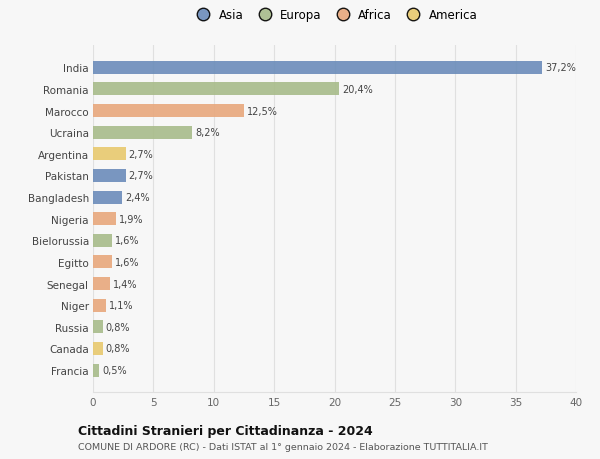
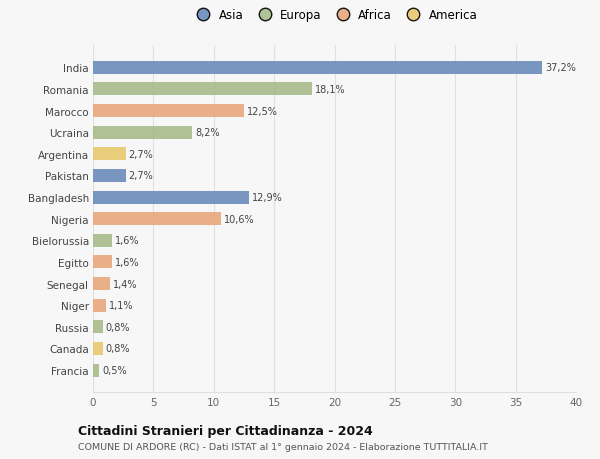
Romania: 20,4% -> 18,1%
Bangladesh: 2,4% -> 12,9%
Nigeria: 1,9% -> 10,6%
